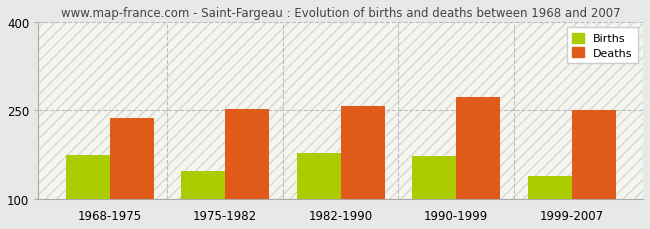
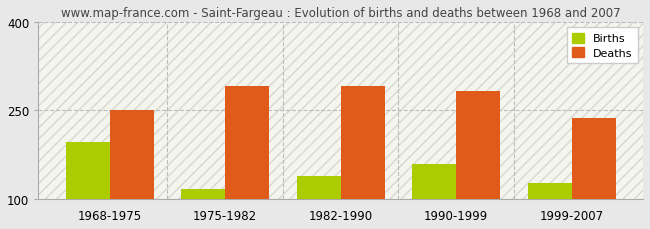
Births/1968-1975: 175 -> 196
Deaths/1968-1975: 238 -> 250
Births/1975-1982: 148 -> 118
Deaths/1975-1982: 253 -> 292
Births/1982-1990: 178 -> 140
Deaths/1982-1990: 258 -> 292
Births/1990-1999: 173 -> 160
Deaths/1990-1999: 272 -> 282
Births/1999-2007: 140 -> 128
Deaths/1999-2007: 251 -> 238
